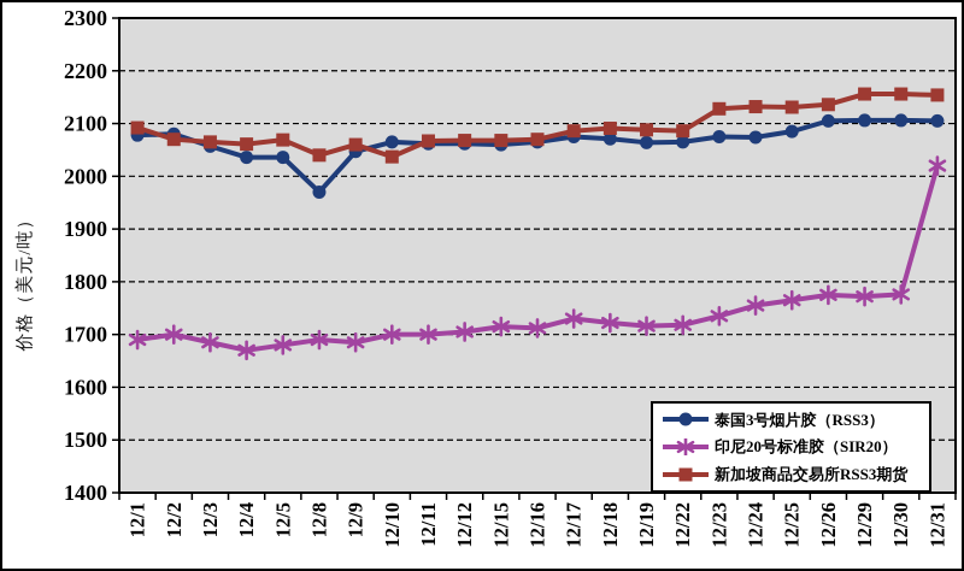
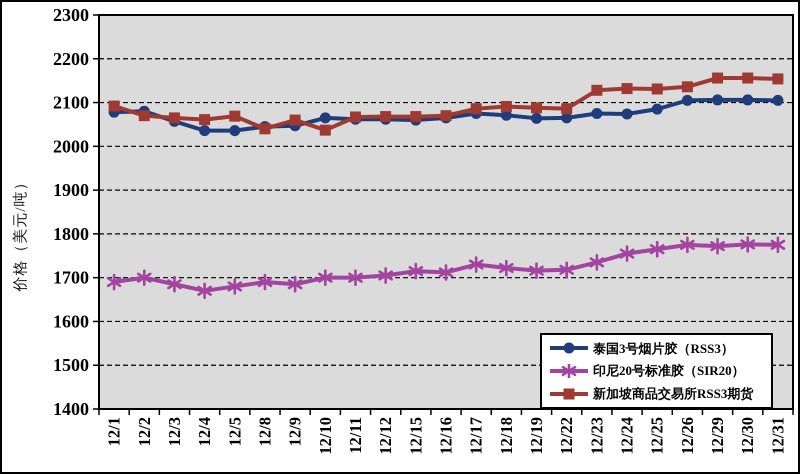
泰国3号烟片胶（RSS3）/12/8: 1970 -> 2040
印尼20号标准胶（SIR20）/12/31: 2020 -> 1780
